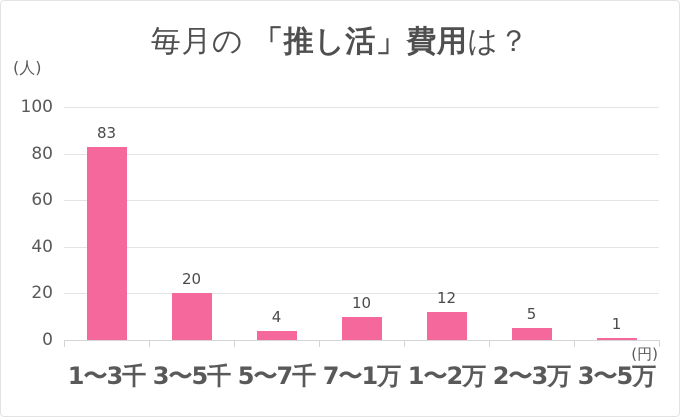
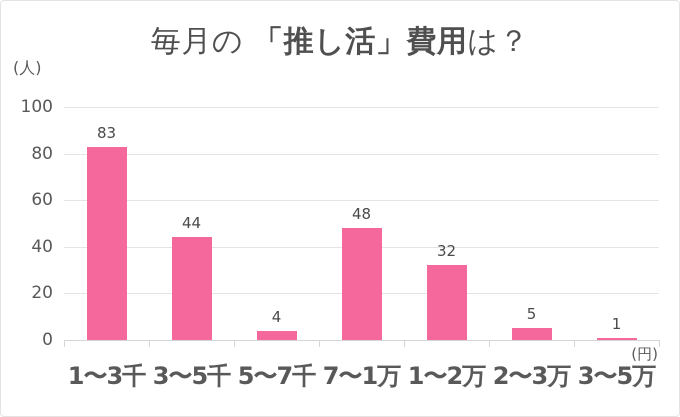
3〜5千: 20 -> 44
7〜1万: 10 -> 48
1〜2万: 12 -> 32
